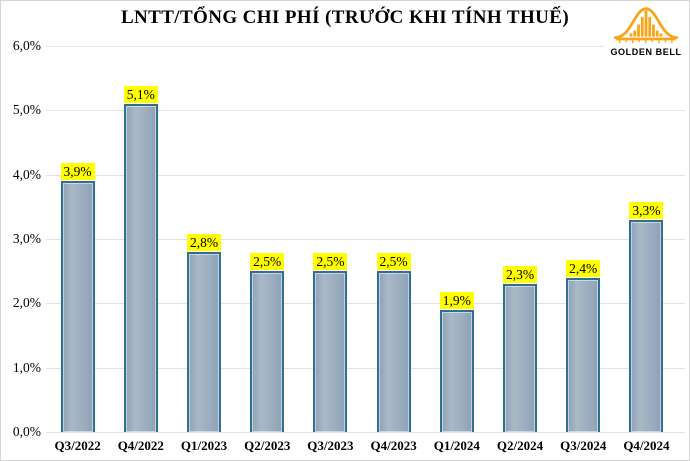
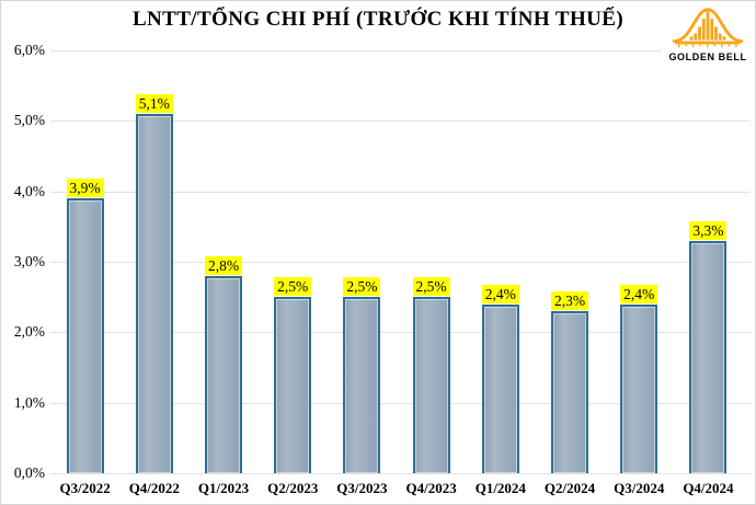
Q1/2024: 1,9% -> 2,4%
